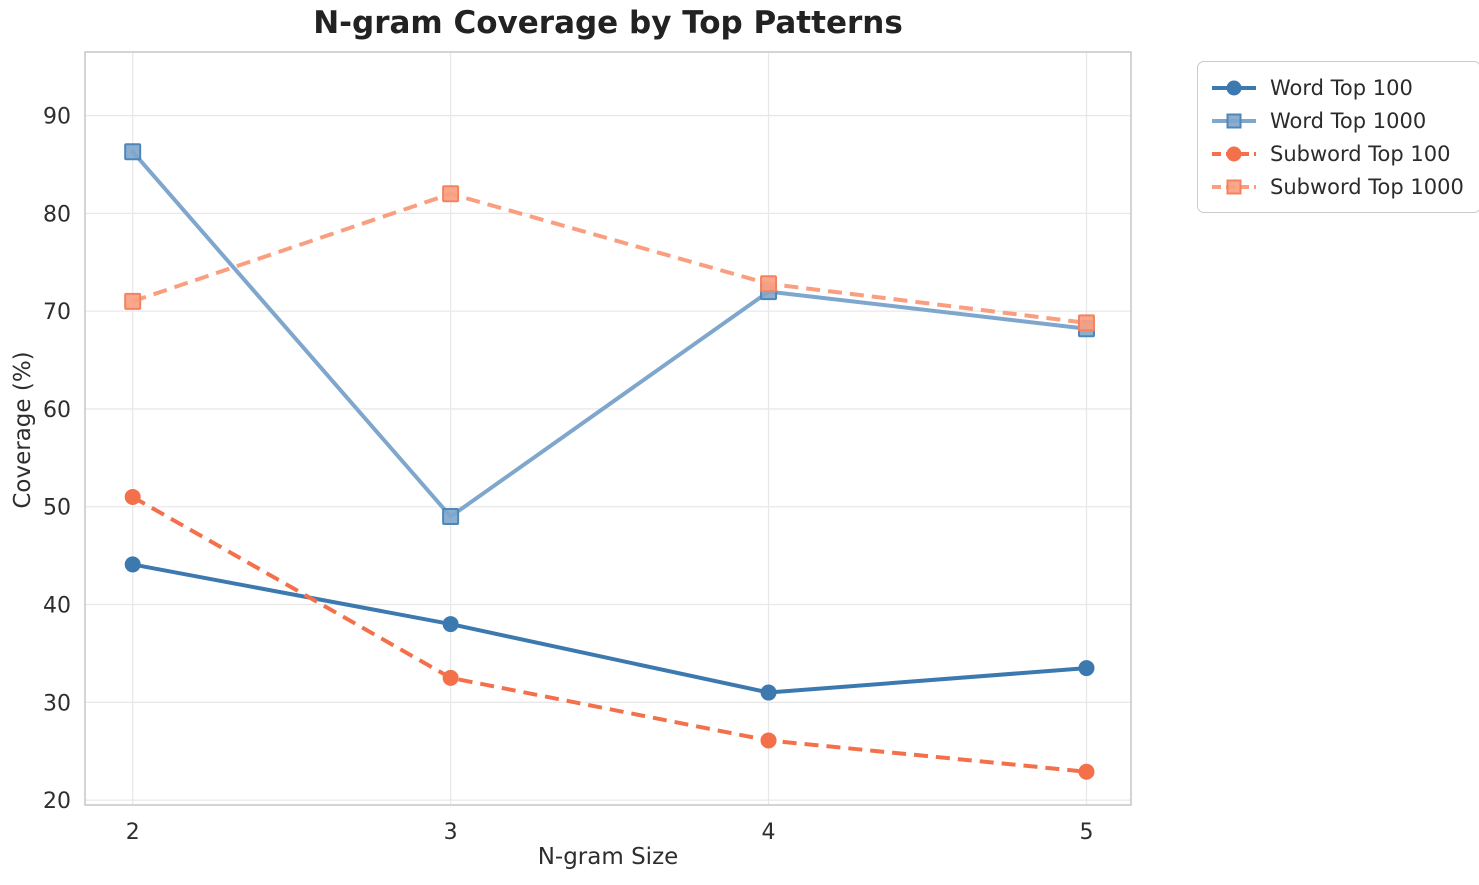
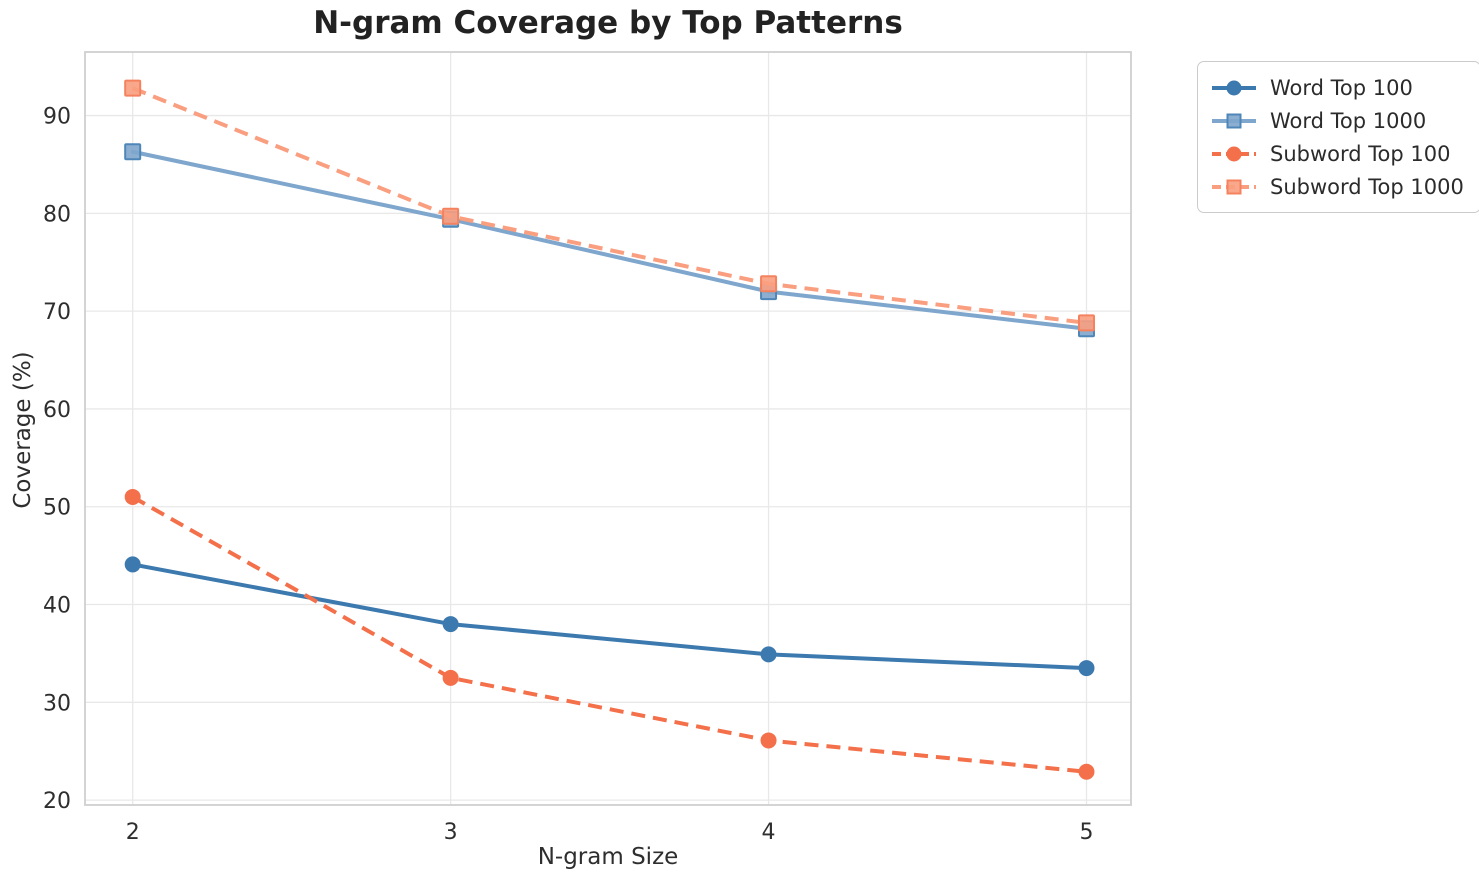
Subword Top 1000/2: 71 -> 93
Word Top 1000/3: 49 -> 79
Subword Top 1000/3: 82 -> 80
Word Top 100/4: 31 -> 35
